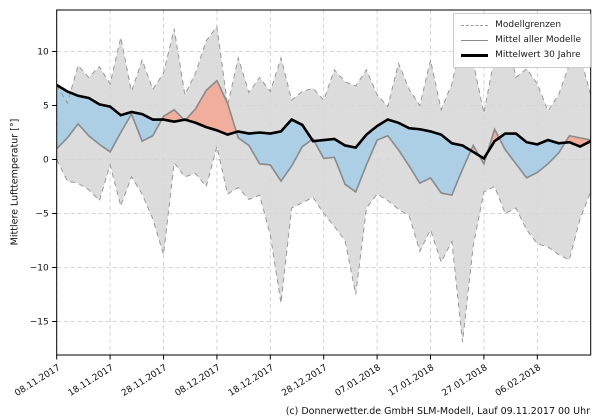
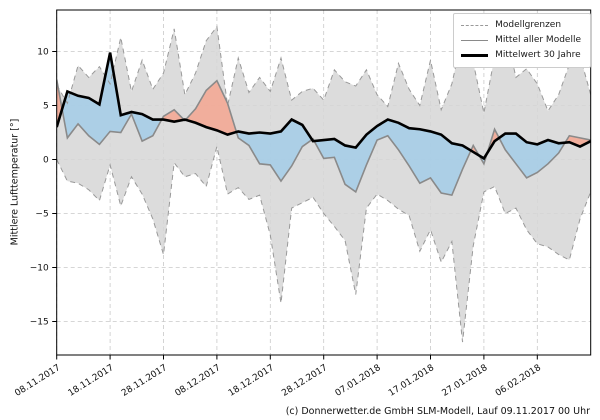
Mittel aller Modelle/0: 1.0 -> 7.4
Mittelwert 30 Jahre/0: 6.9 -> 3.0
Mittel aller Modelle/10: 0.7 -> 2.6
Mittelwert 30 Jahre/10: 4.9 -> 9.9
